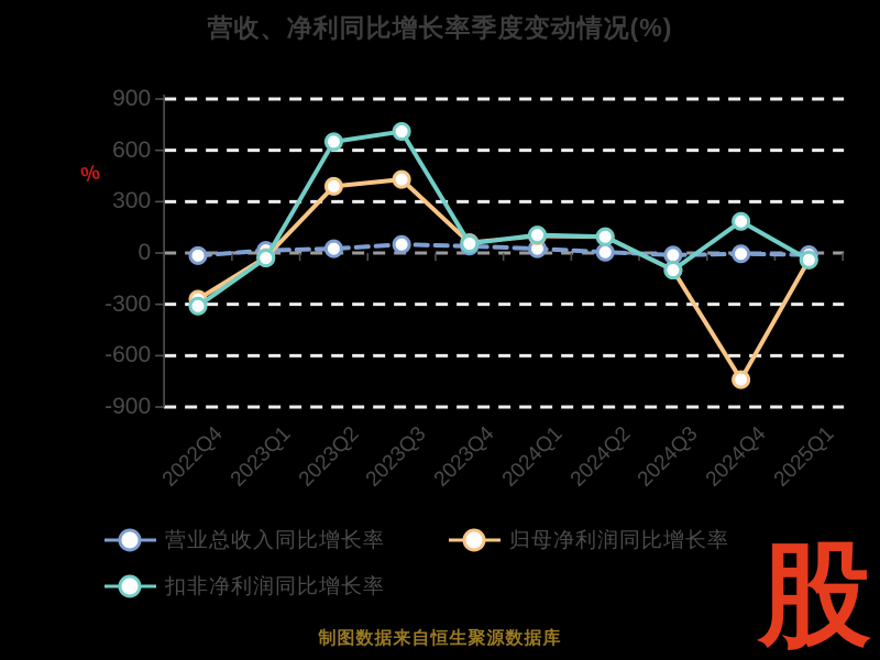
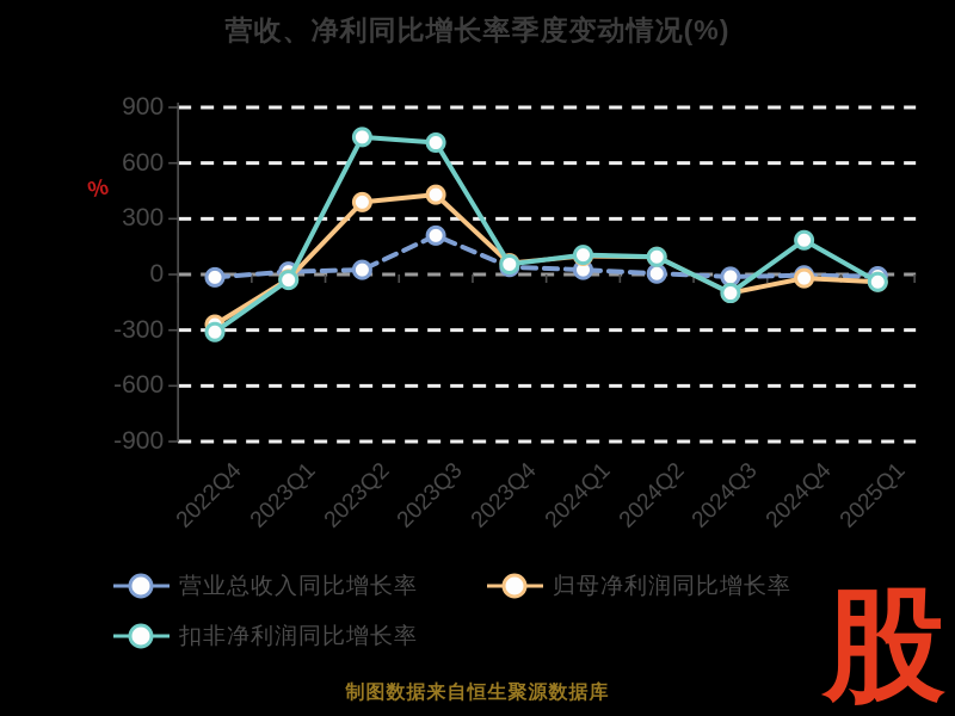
扣非净利润同比增长率/2023Q2: 650 -> 740
营业总收入同比增长率/2023Q3: 50 -> 210
归母净利润同比增长率/2024Q4: -740 -> -20
